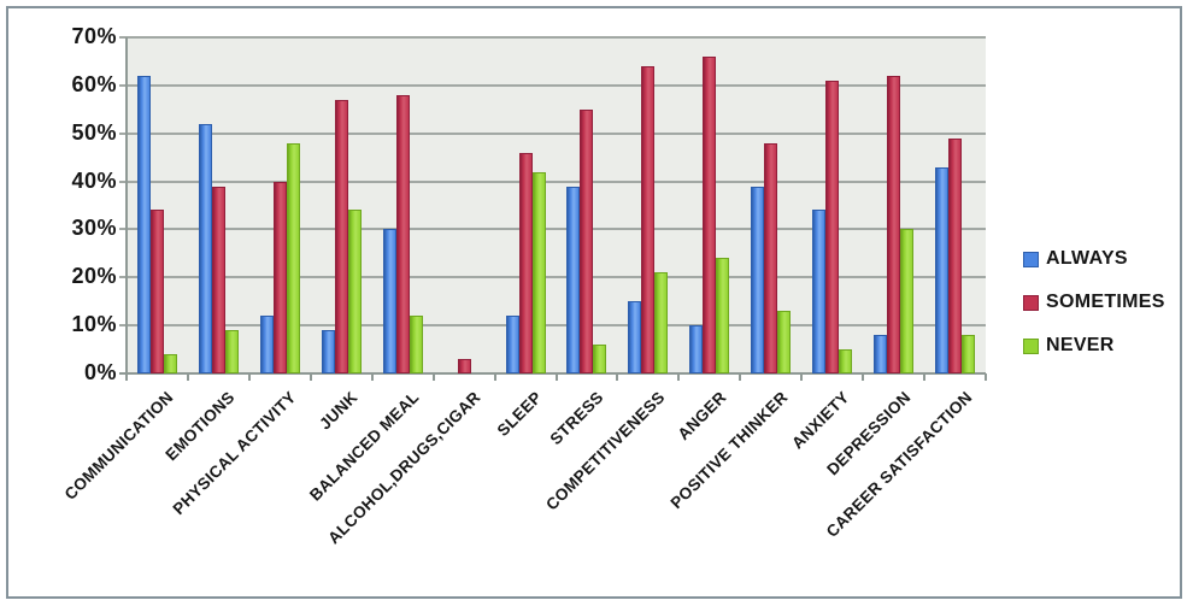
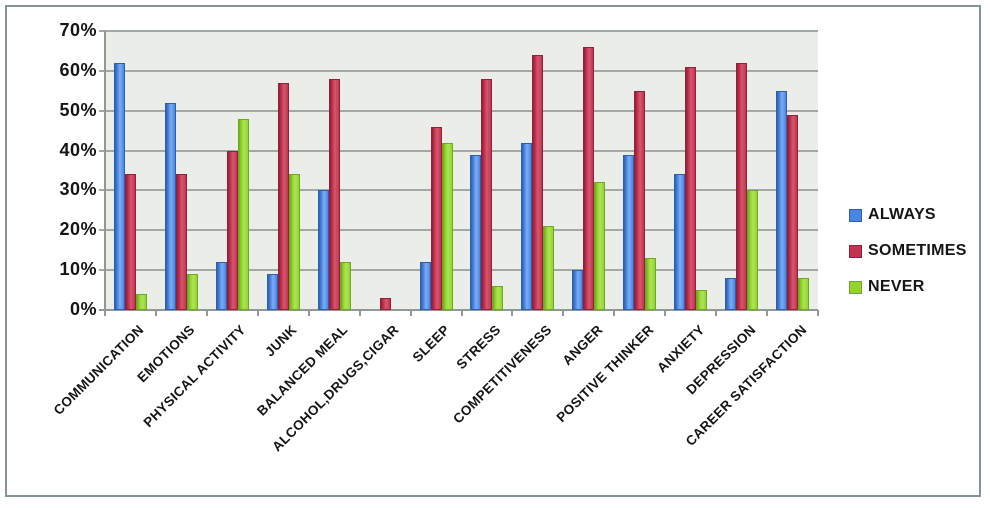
SOMETIMES/EMOTIONS: 39% -> 34%
SOMETIMES/STRESS: 55% -> 58%
ALWAYS/COMPETITIVENESS: 15% -> 42%
NEVER/ANGER: 24% -> 32%
SOMETIMES/POSITIVE THINKER: 48% -> 55%
ALWAYS/CAREER SATISFACTION: 43% -> 55%
